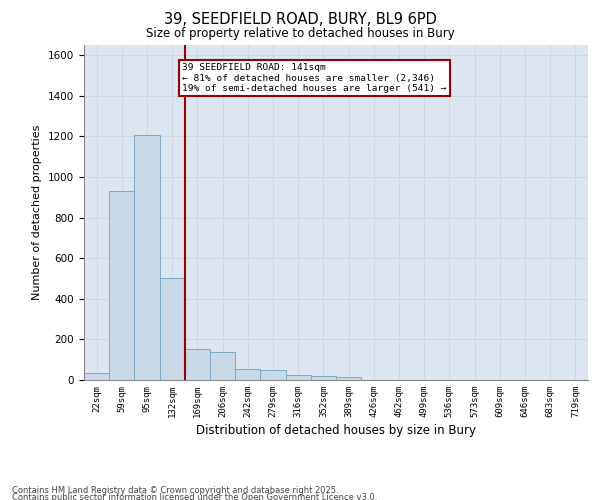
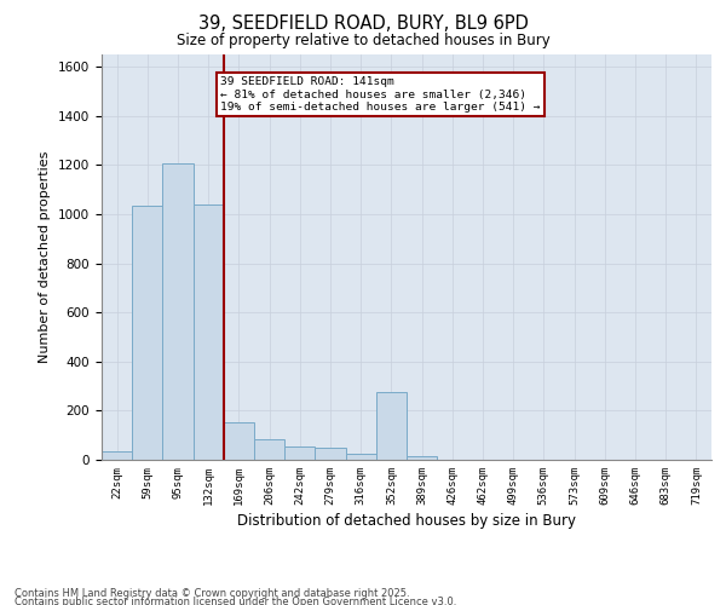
59sqm: 930 -> 1035
132sqm: 500 -> 1040
206sqm: 140 -> 85
352sqm: 20 -> 275
